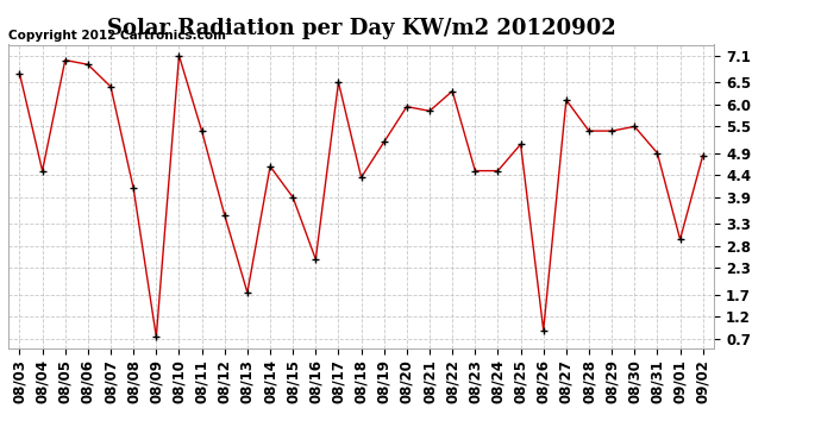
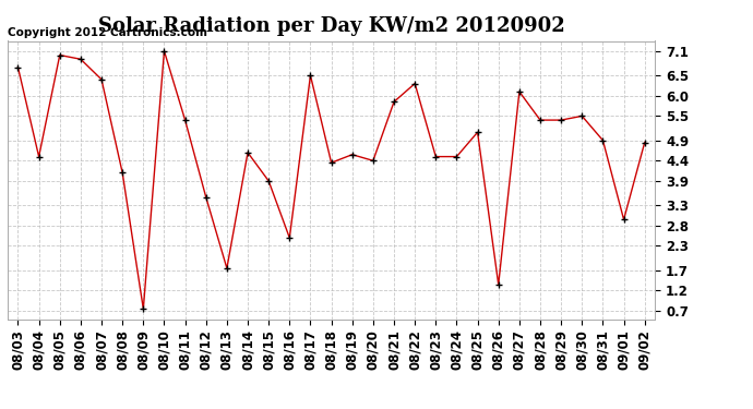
08/19: 5.15 -> 4.55
08/20: 5.95 -> 4.40
08/26: 0.90 -> 1.35
